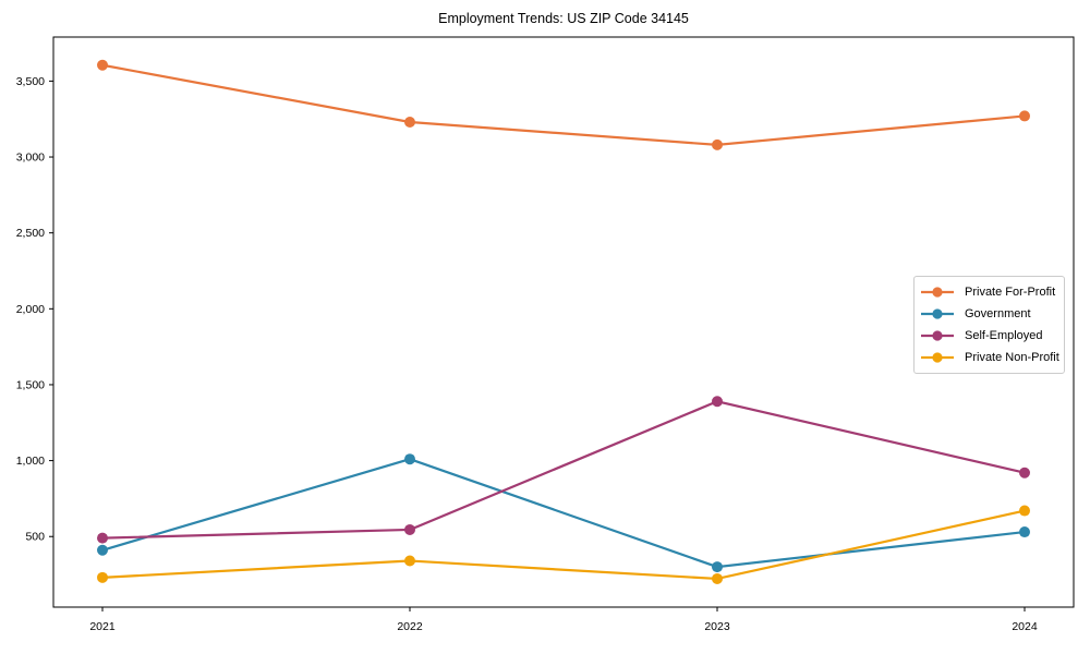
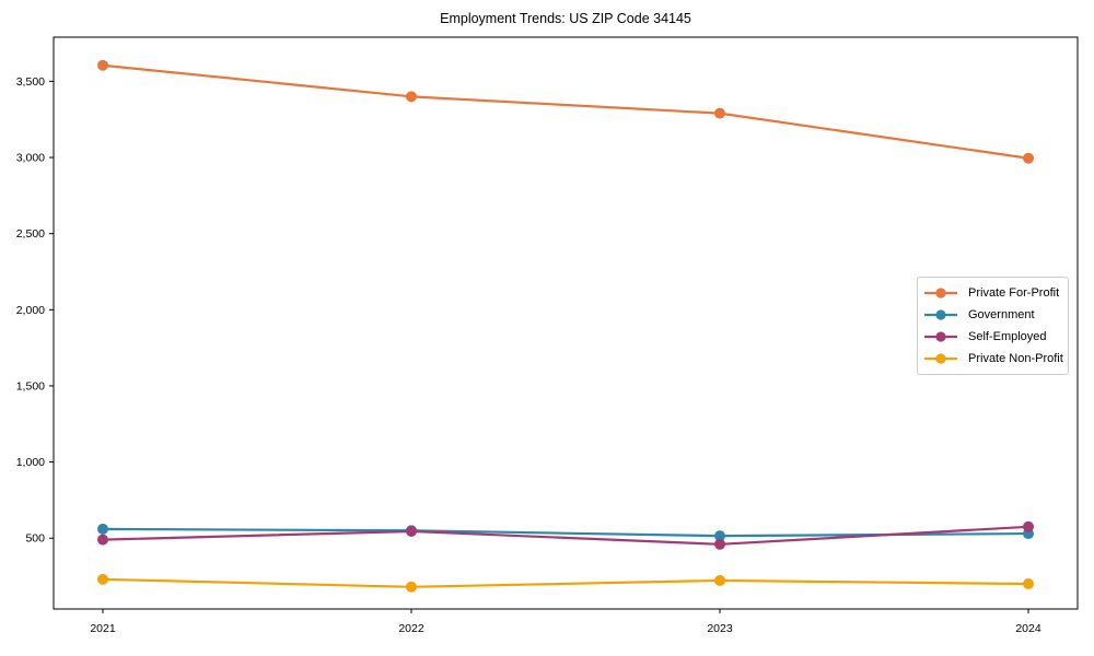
Government/2021: 410 -> 560
Private For-Profit/2022: 3230 -> 3400
Government/2022: 1010 -> 550
Private Non-Profit/2022: 340 -> 180
Private For-Profit/2023: 3080 -> 3290
Government/2023: 300 -> 520
Self-Employed/2023: 1390 -> 460
Private For-Profit/2024: 3270 -> 3000
Self-Employed/2024: 920 -> 580
Private Non-Profit/2024: 670 -> 200
